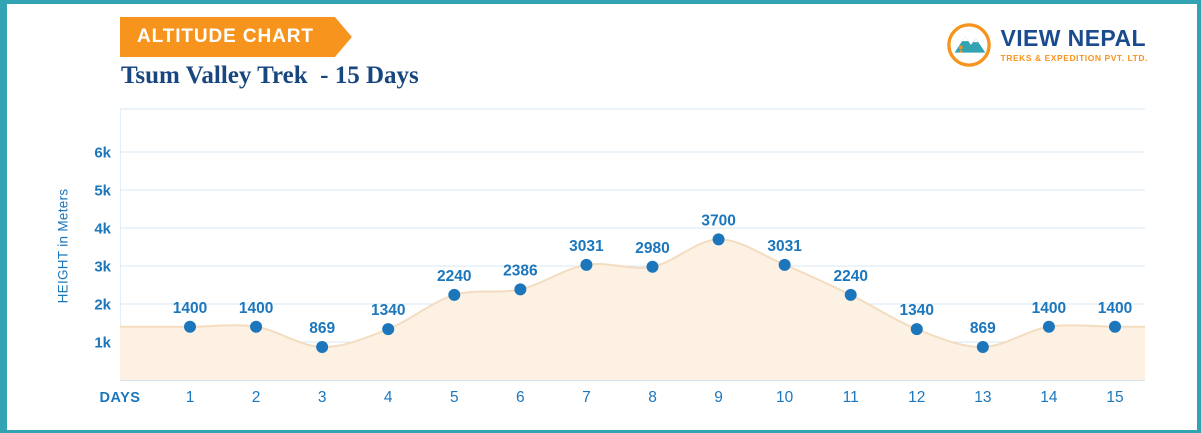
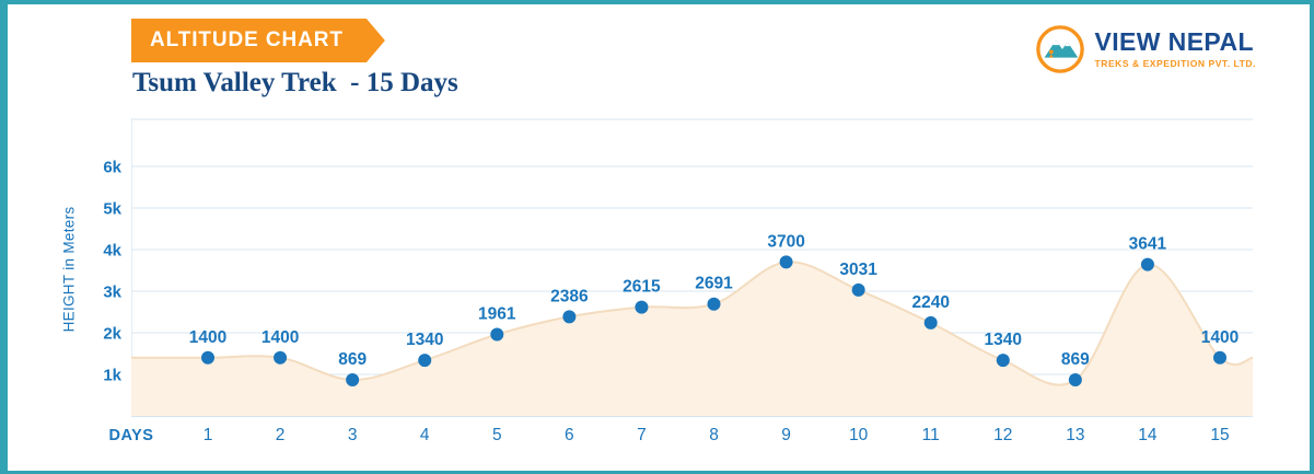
5: 2240 -> 1961
7: 3031 -> 2615
8: 2980 -> 2691
14: 1400 -> 3641
